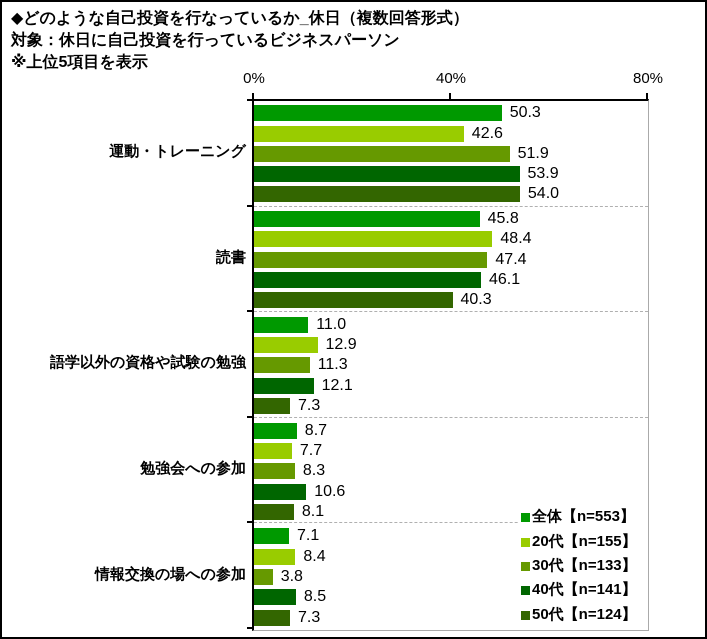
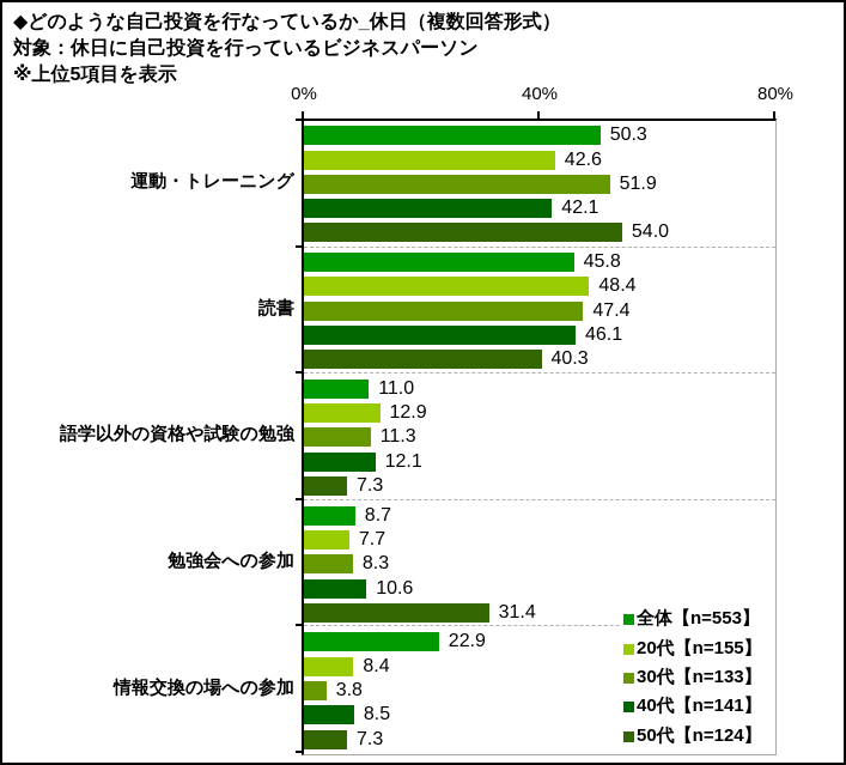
40代【n=141】/運動・トレーニング: 53.9 -> 42.1
50代【n=124】/勉強会への参加: 8.1 -> 31.4
全体【n=553】/情報交換の場への参加: 7.1 -> 22.9
